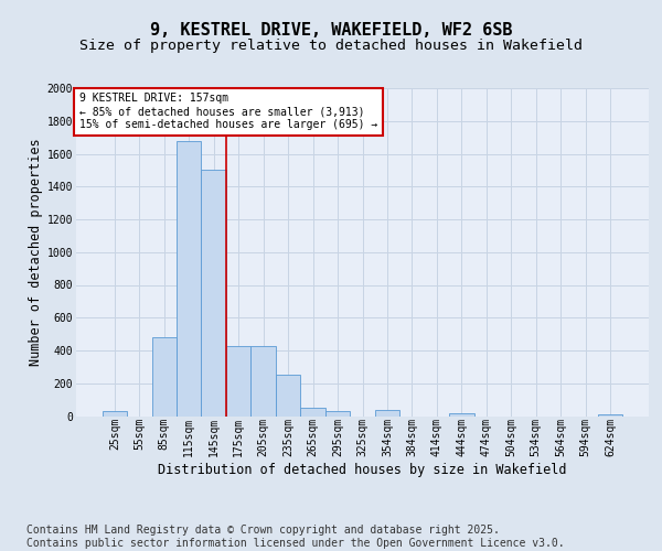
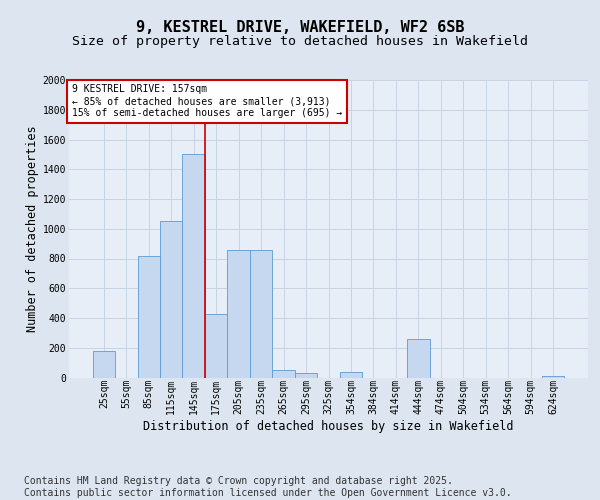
25sqm: 30 -> 180
85sqm: 480 -> 820
115sqm: 1680 -> 1050
205sqm: 430 -> 860
235sqm: 250 -> 860
444sqm: 20 -> 260
